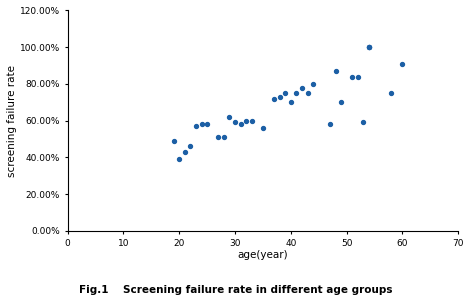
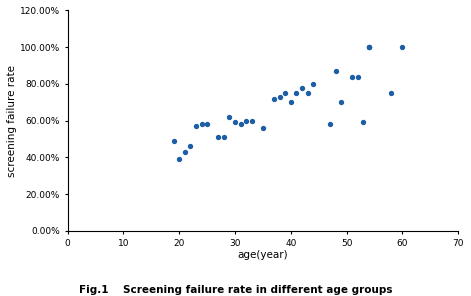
60: 91% -> 100%
